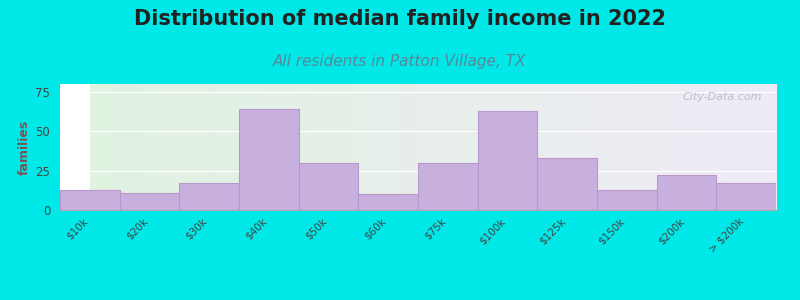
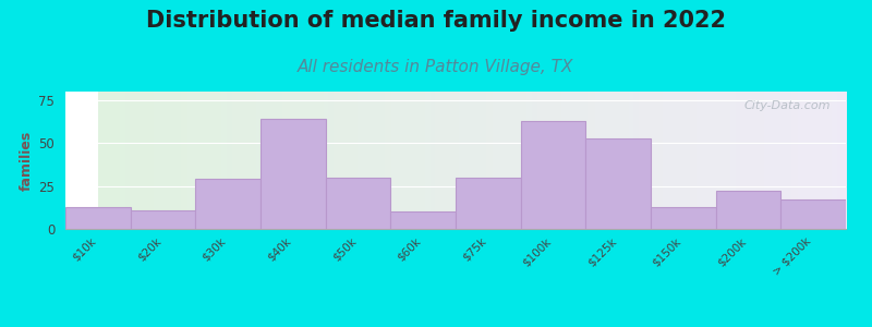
$30k: 17 -> 29
$125k: 33 -> 53
